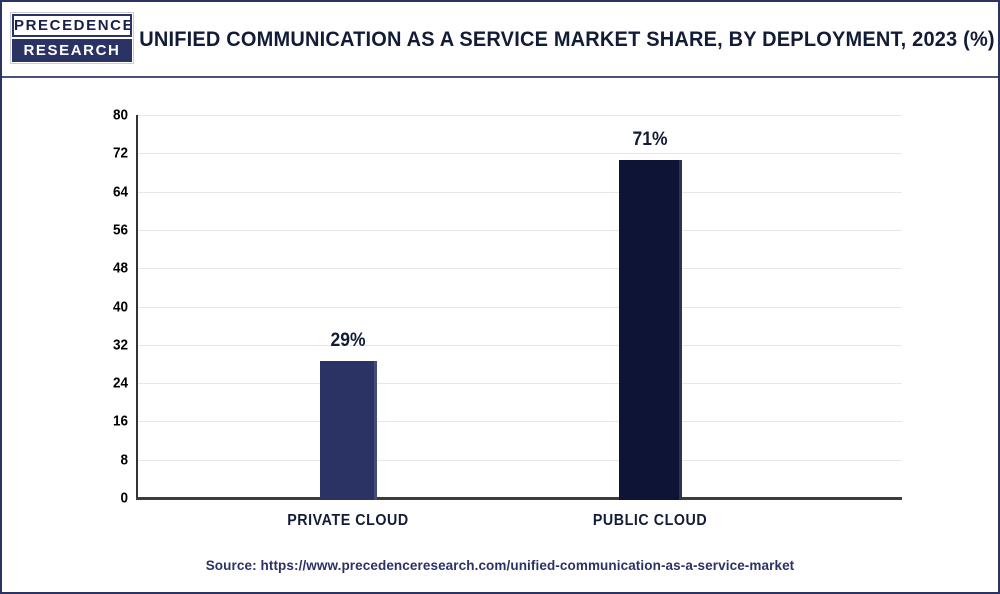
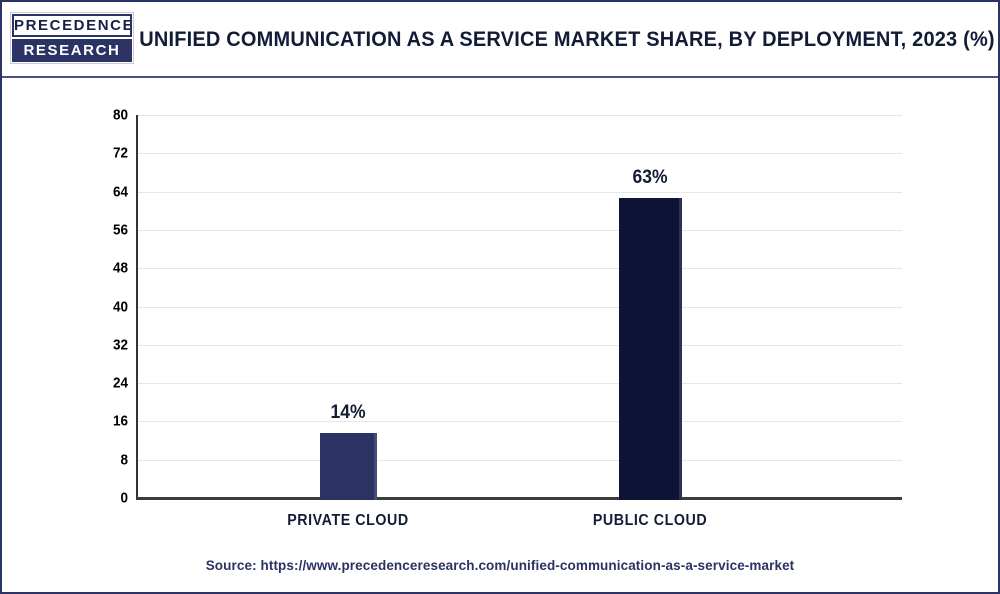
PRIVATE CLOUD: 29% -> 14%
PUBLIC CLOUD: 71% -> 63%
